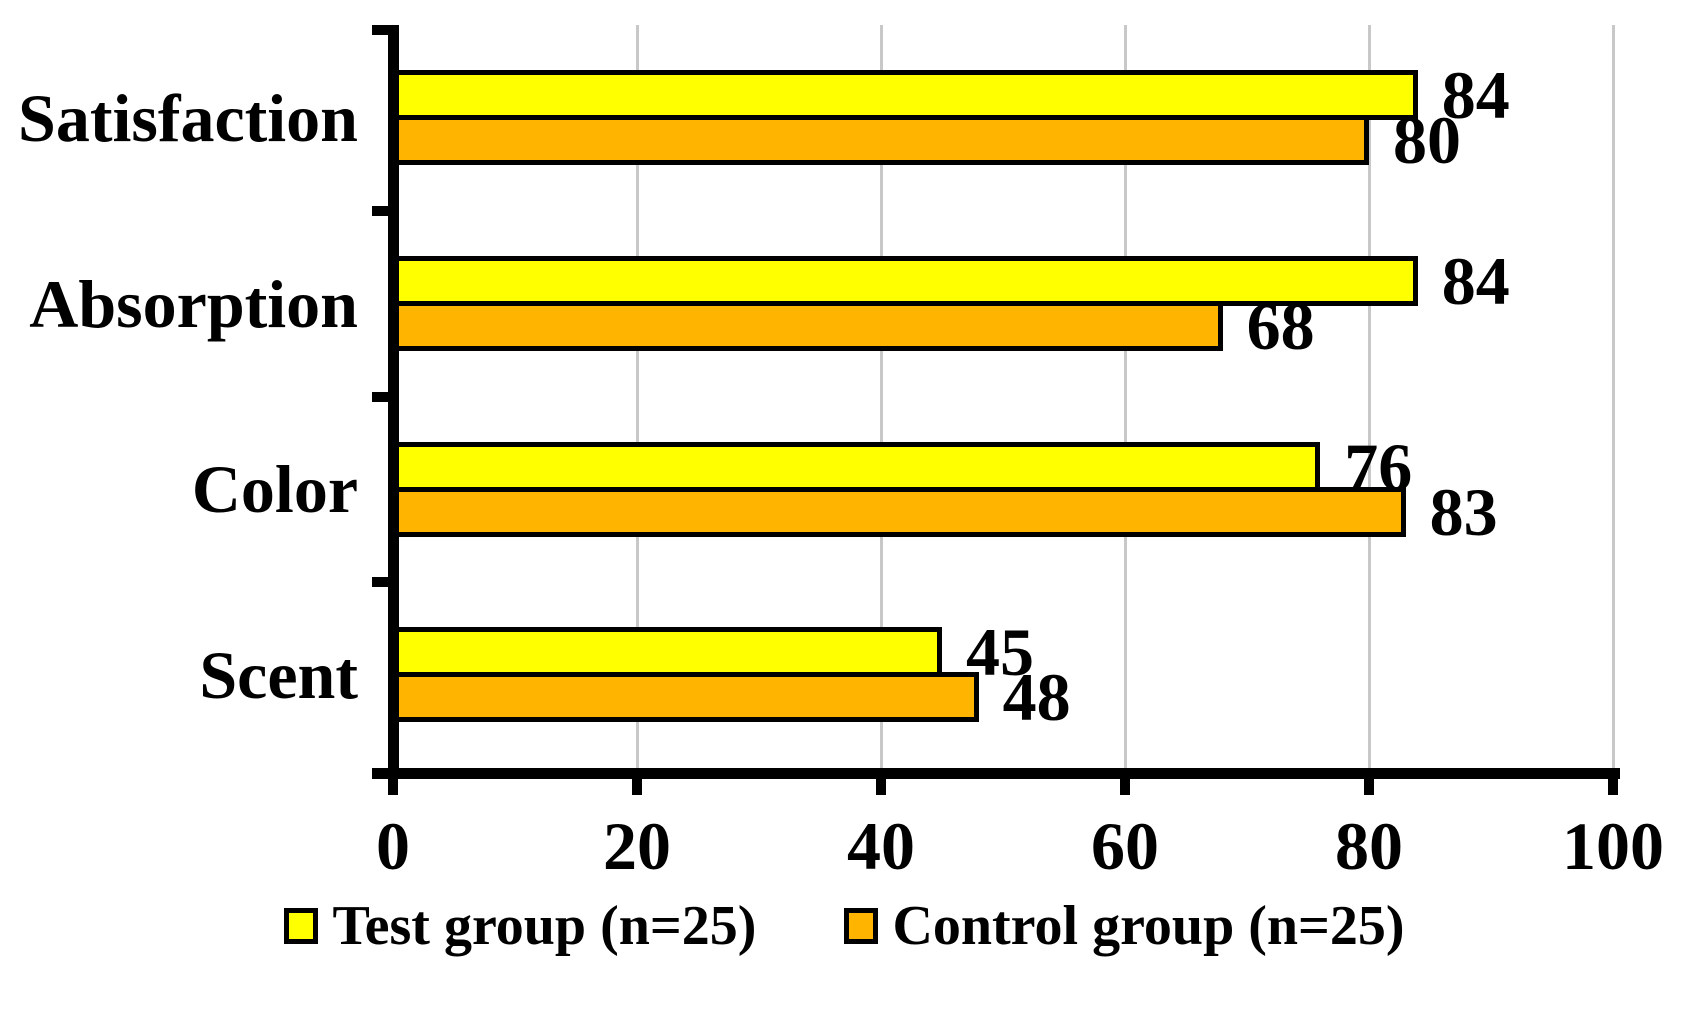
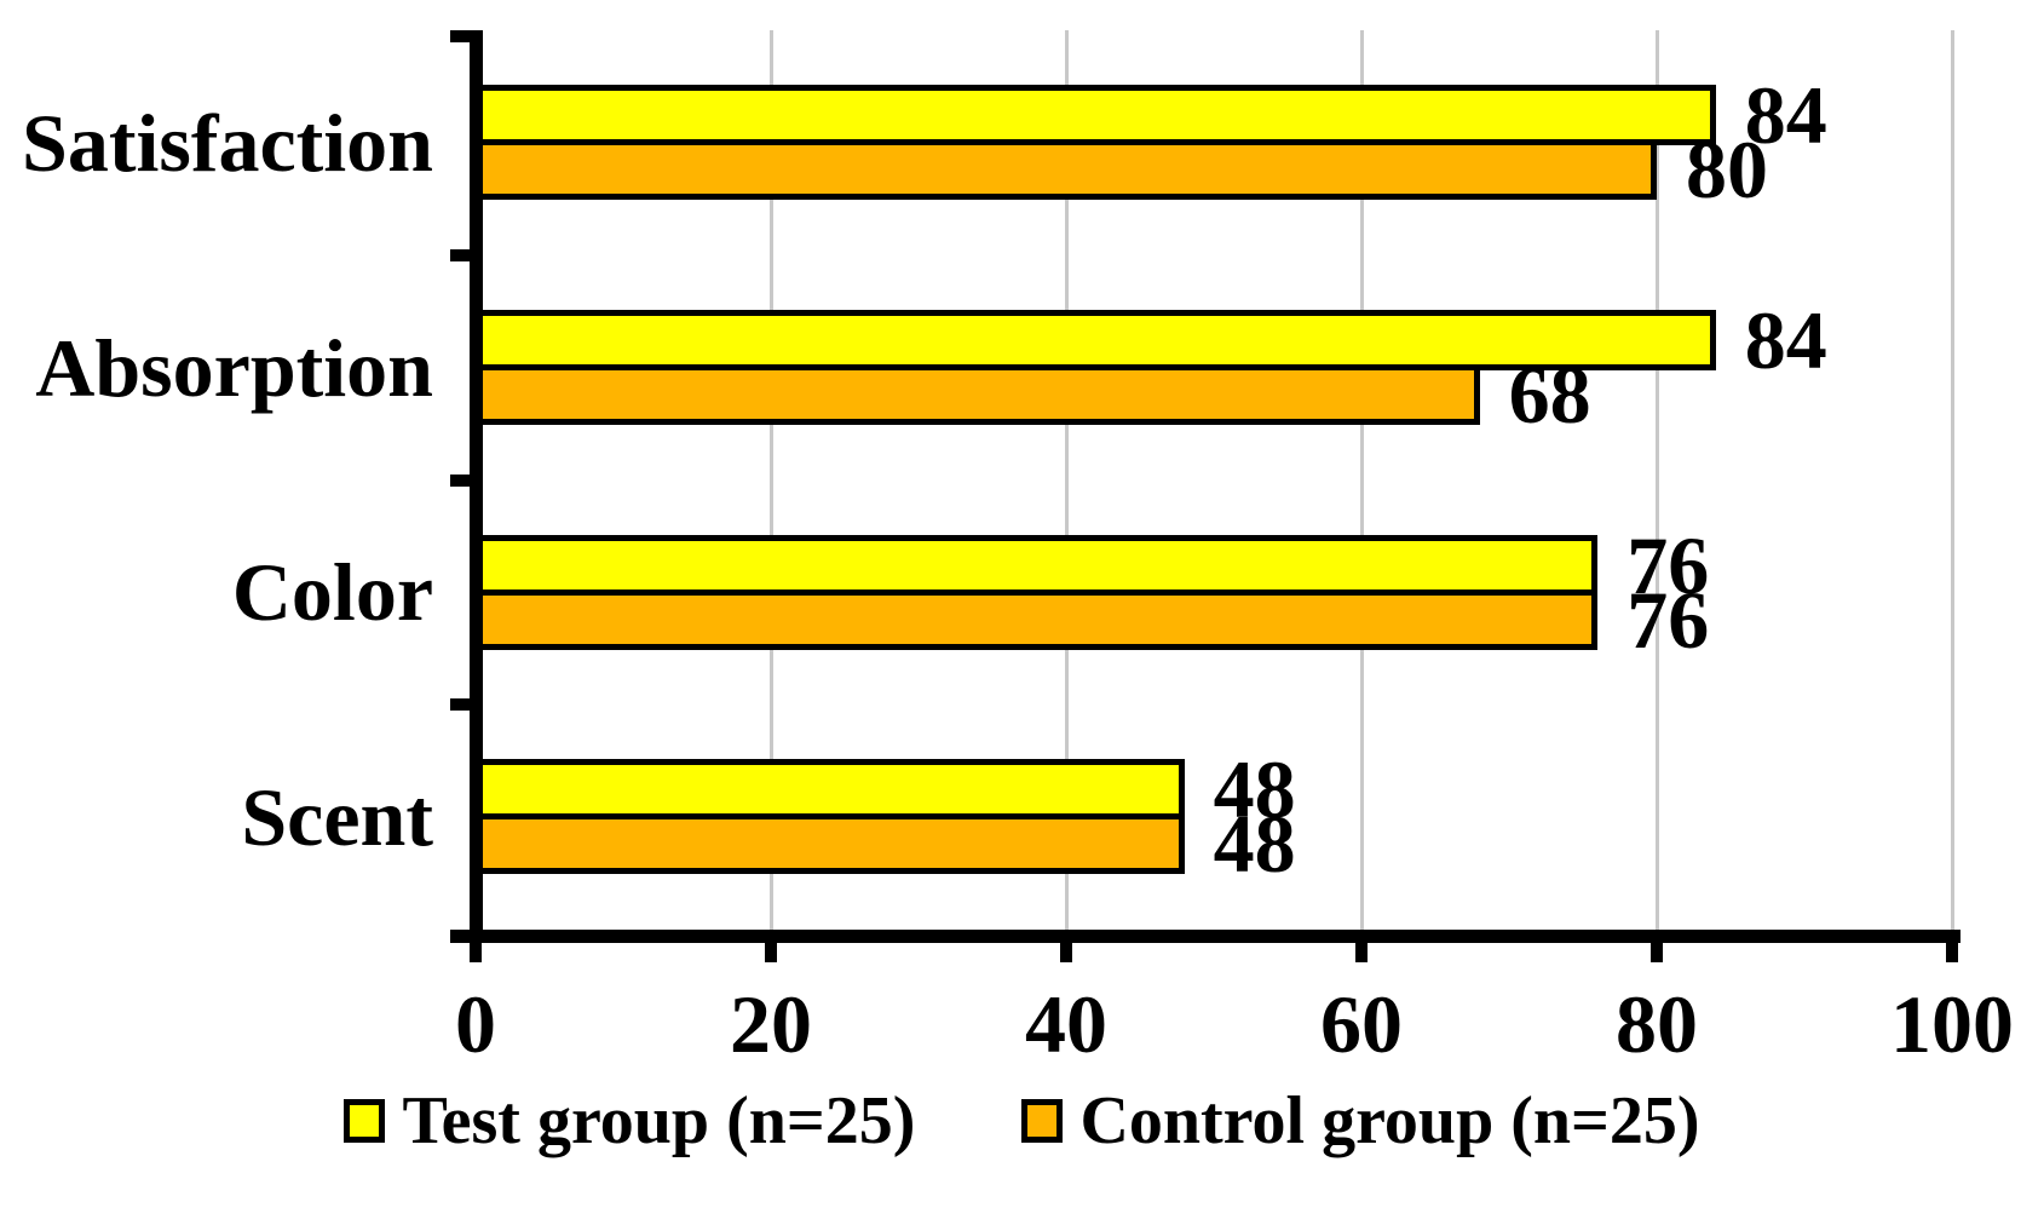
Control group (n=25)/Color: 83 -> 76
Test group (n=25)/Scent: 45 -> 48
